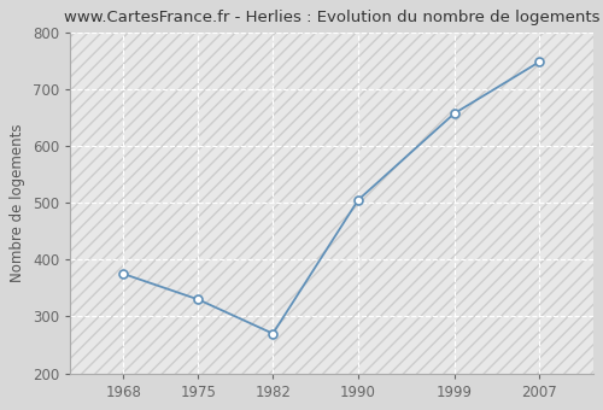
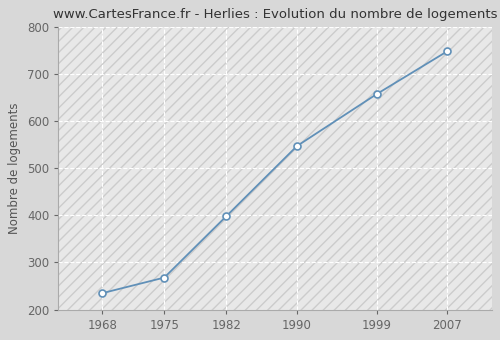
1968: 375 -> 235
1975: 330 -> 268
1982: 270 -> 398
1990: 505 -> 547
